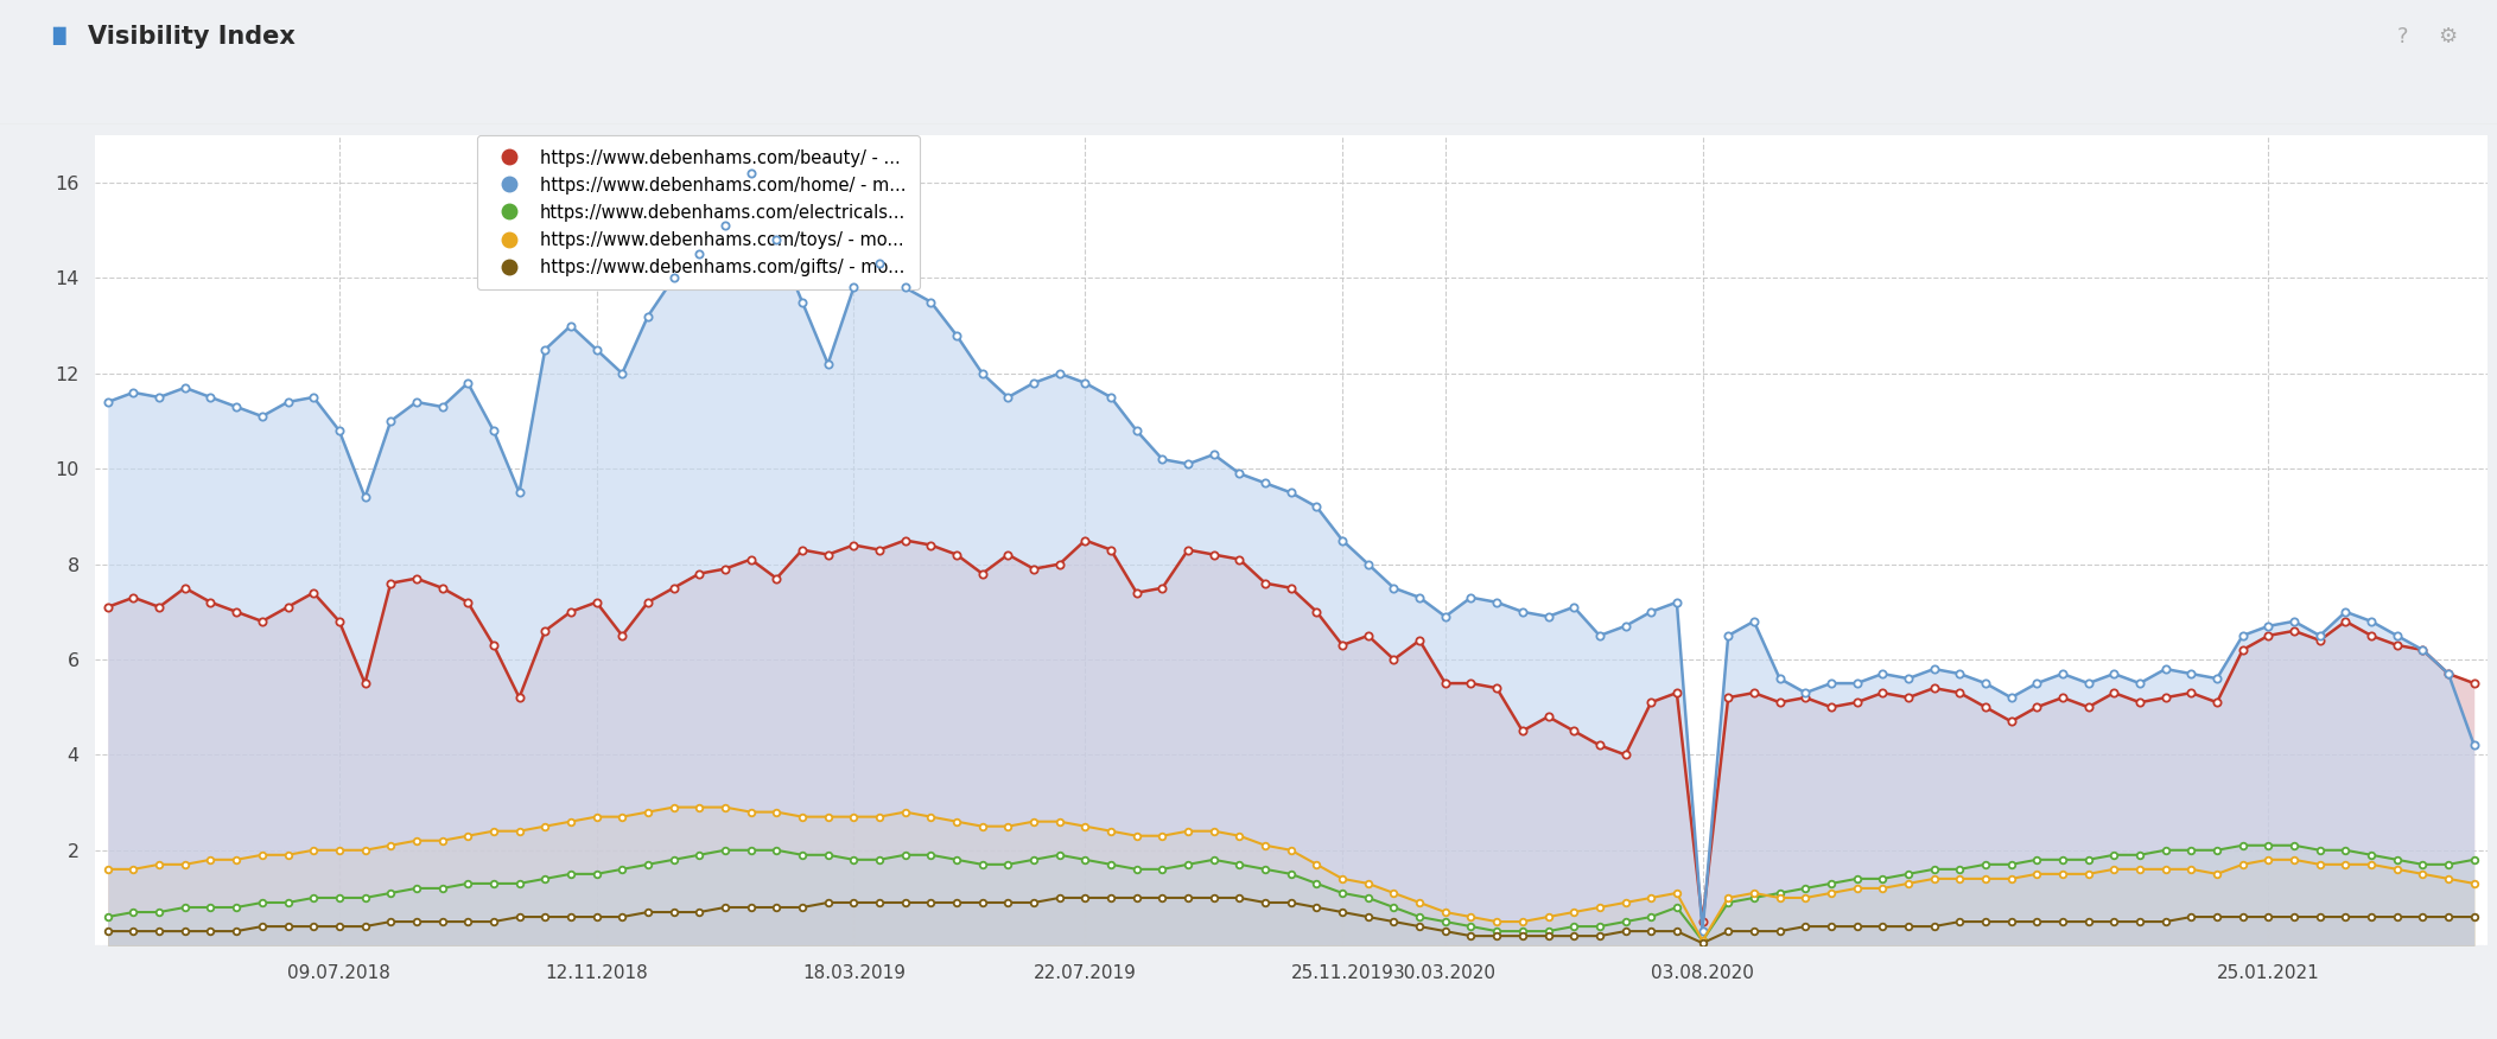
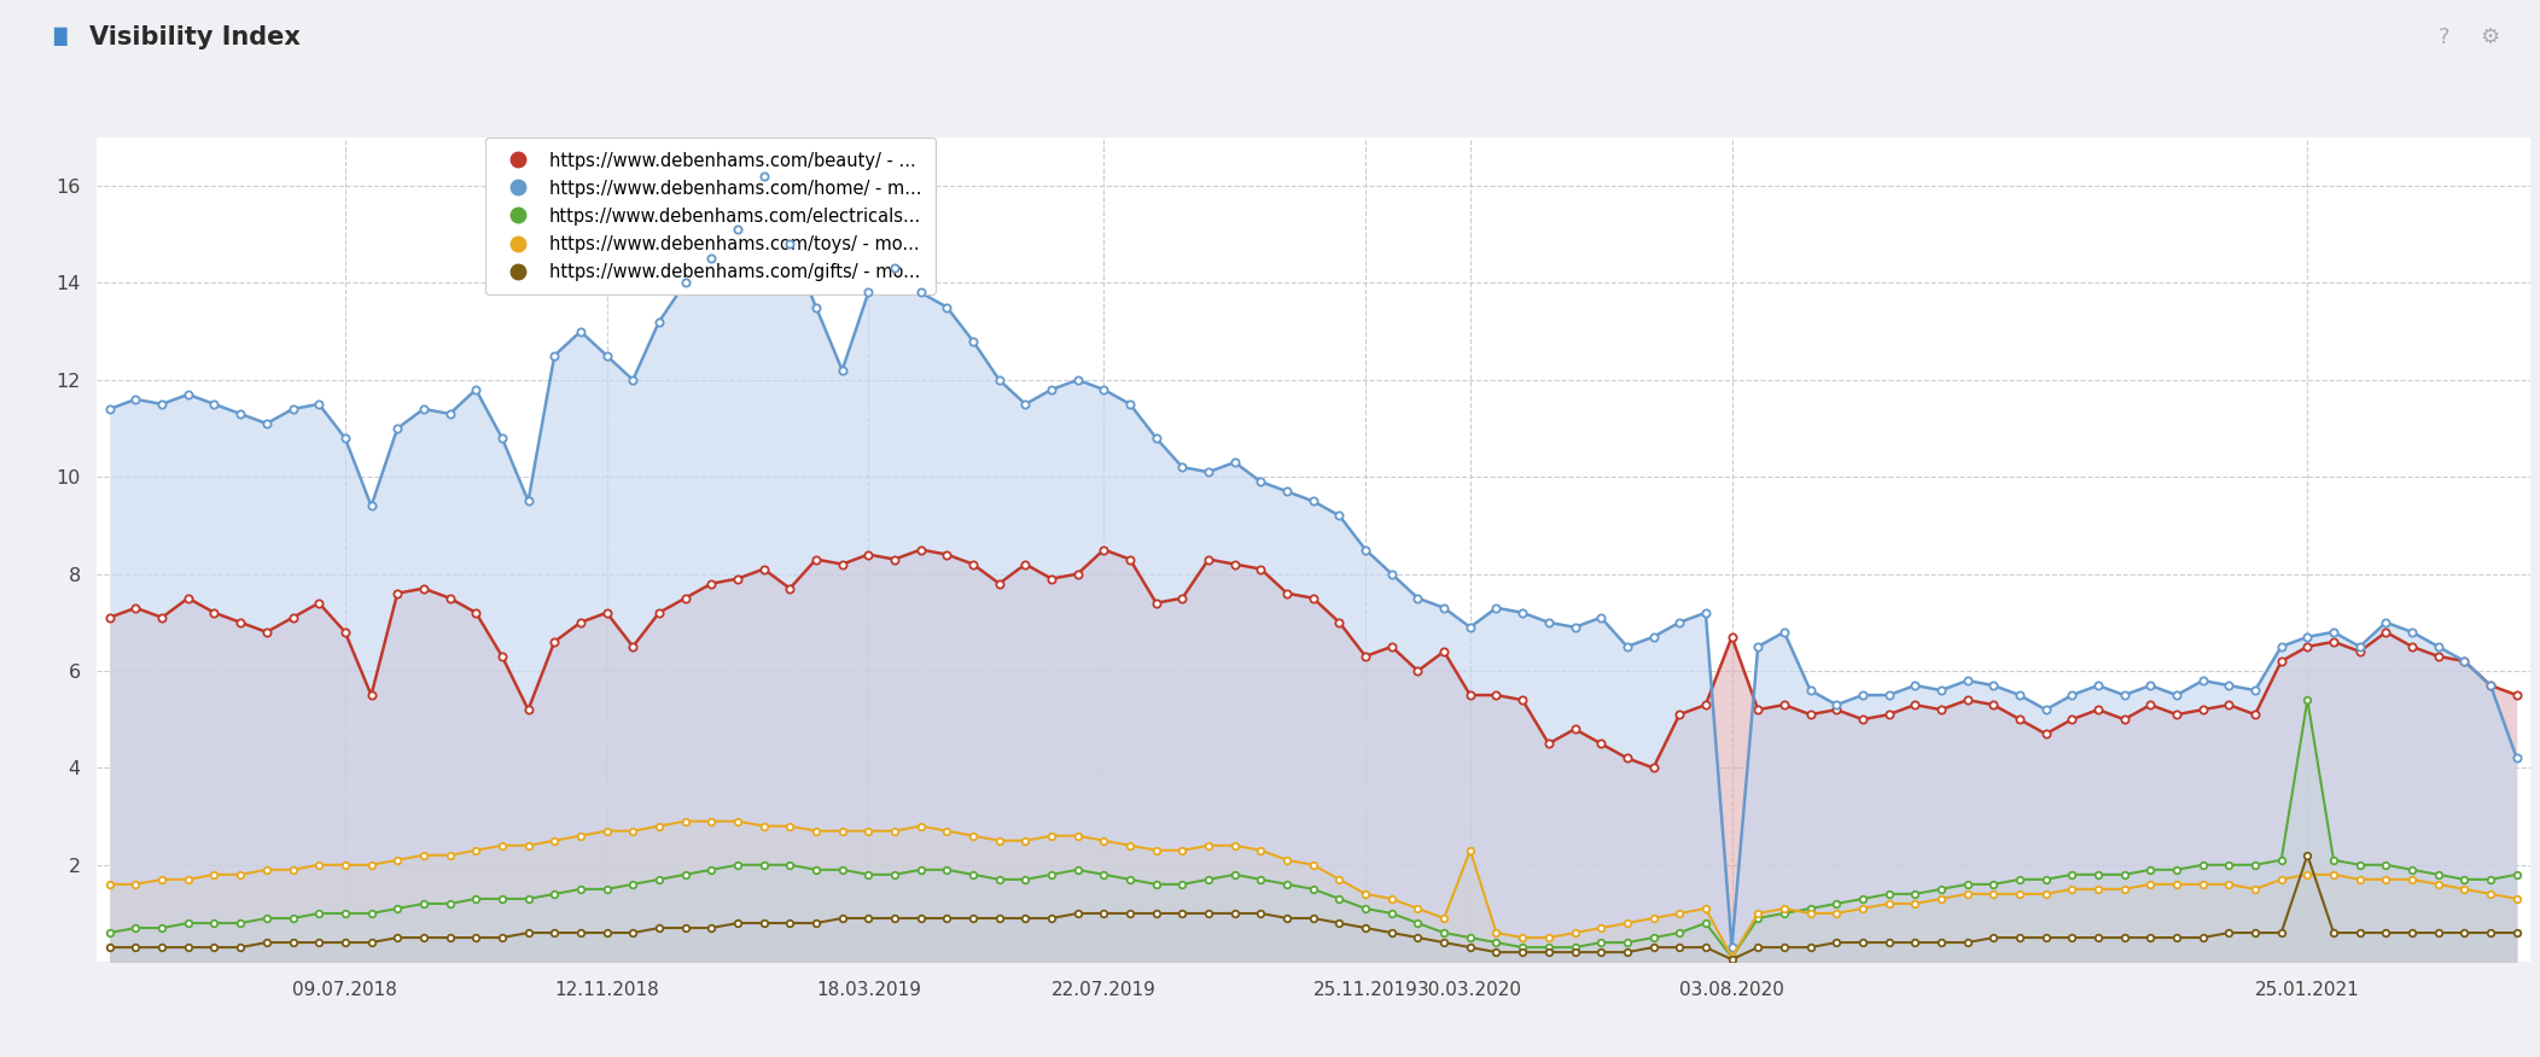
https://www.debenhams.com/toys/ - mo.../30.03.2020: 0.7 -> 2.3
https://www.debenhams.com/beauty/ - .../03.08.2020: 0.5 -> 6.7
https://www.debenhams.com/electricals.../25.01.2021: 2.1 -> 5.4
https://www.debenhams.com/gifts/ - mo.../25.01.2021: 0.60 -> 2.20
